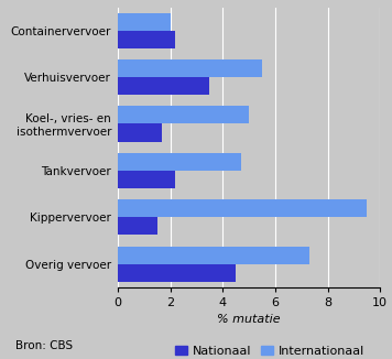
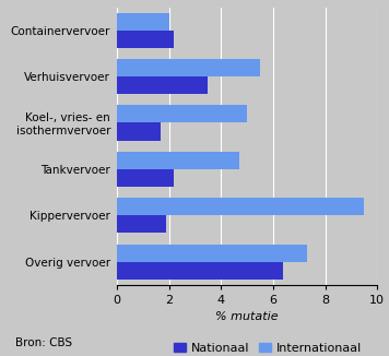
Nationaal/Kippervervoer: 1.5 -> 1.9
Nationaal/Overig vervoer: 4.5 -> 6.4
